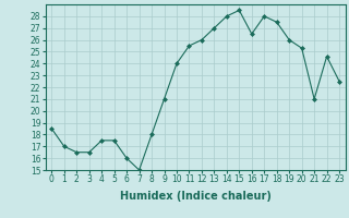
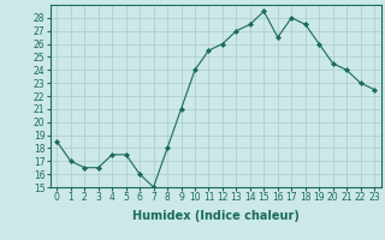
14: 28.0 -> 27.5
20: 25.3 -> 24.5
21: 21.0 -> 24.0
22: 24.6 -> 23.0
